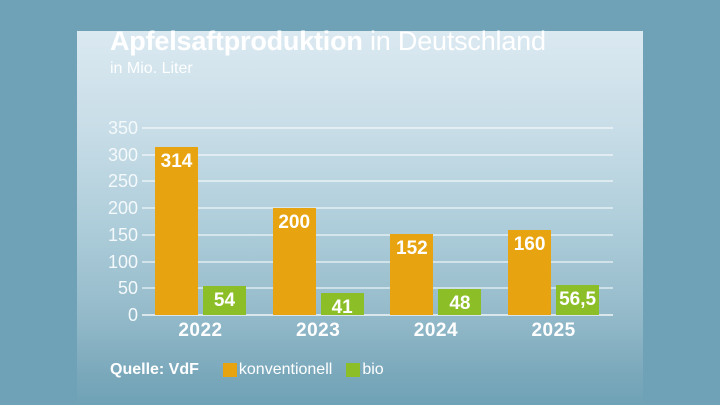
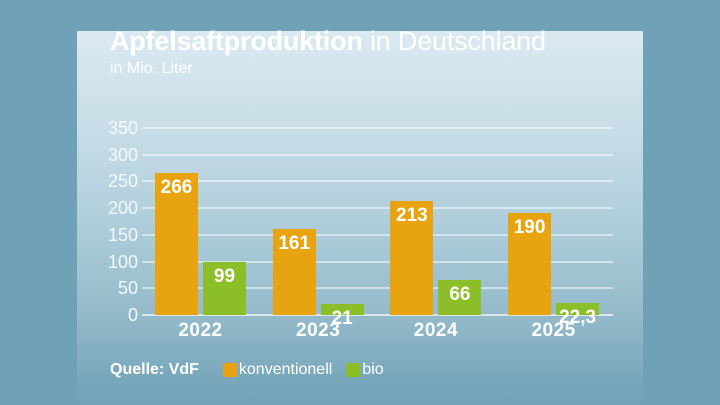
konventionell/2022: 314 -> 266
bio/2022: 54 -> 99
konventionell/2023: 200 -> 161
bio/2023: 41 -> 21
konventionell/2024: 152 -> 213
bio/2024: 48 -> 66
konventionell/2025: 160 -> 190
bio/2025: 56,5 -> 22,3
